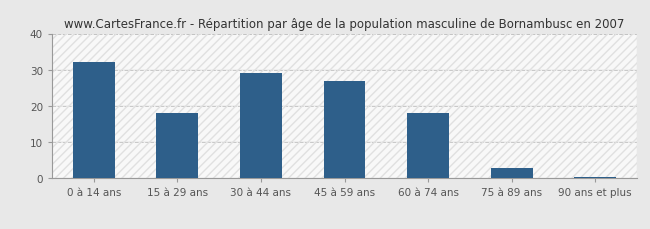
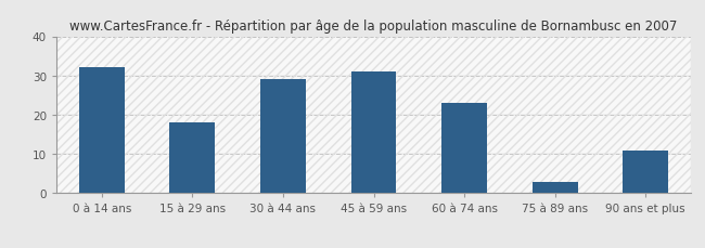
45 à 59 ans: 27.0 -> 31.0
60 à 74 ans: 18.0 -> 23.0
90 ans et plus: 0.3 -> 11.0
